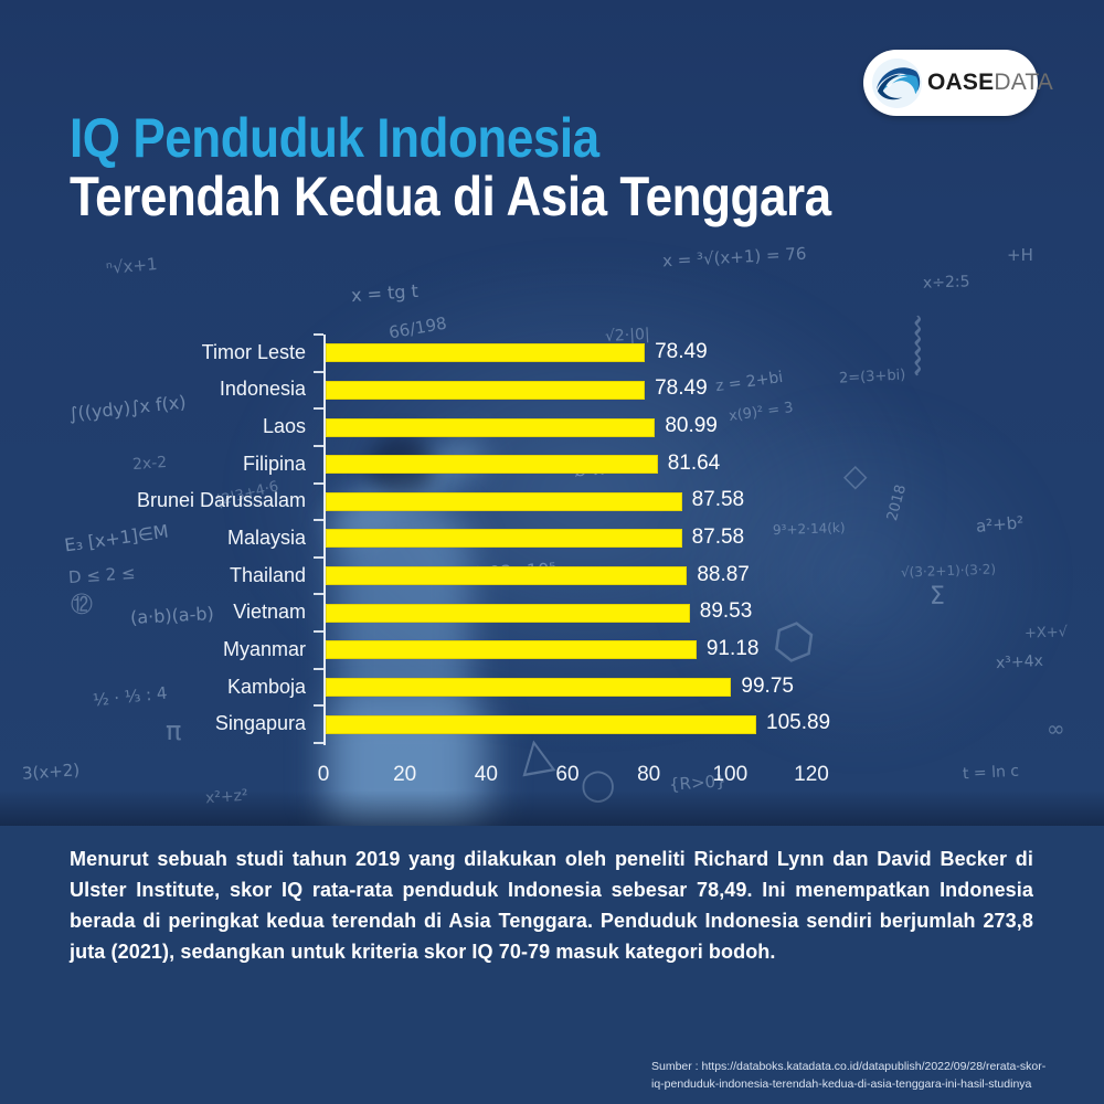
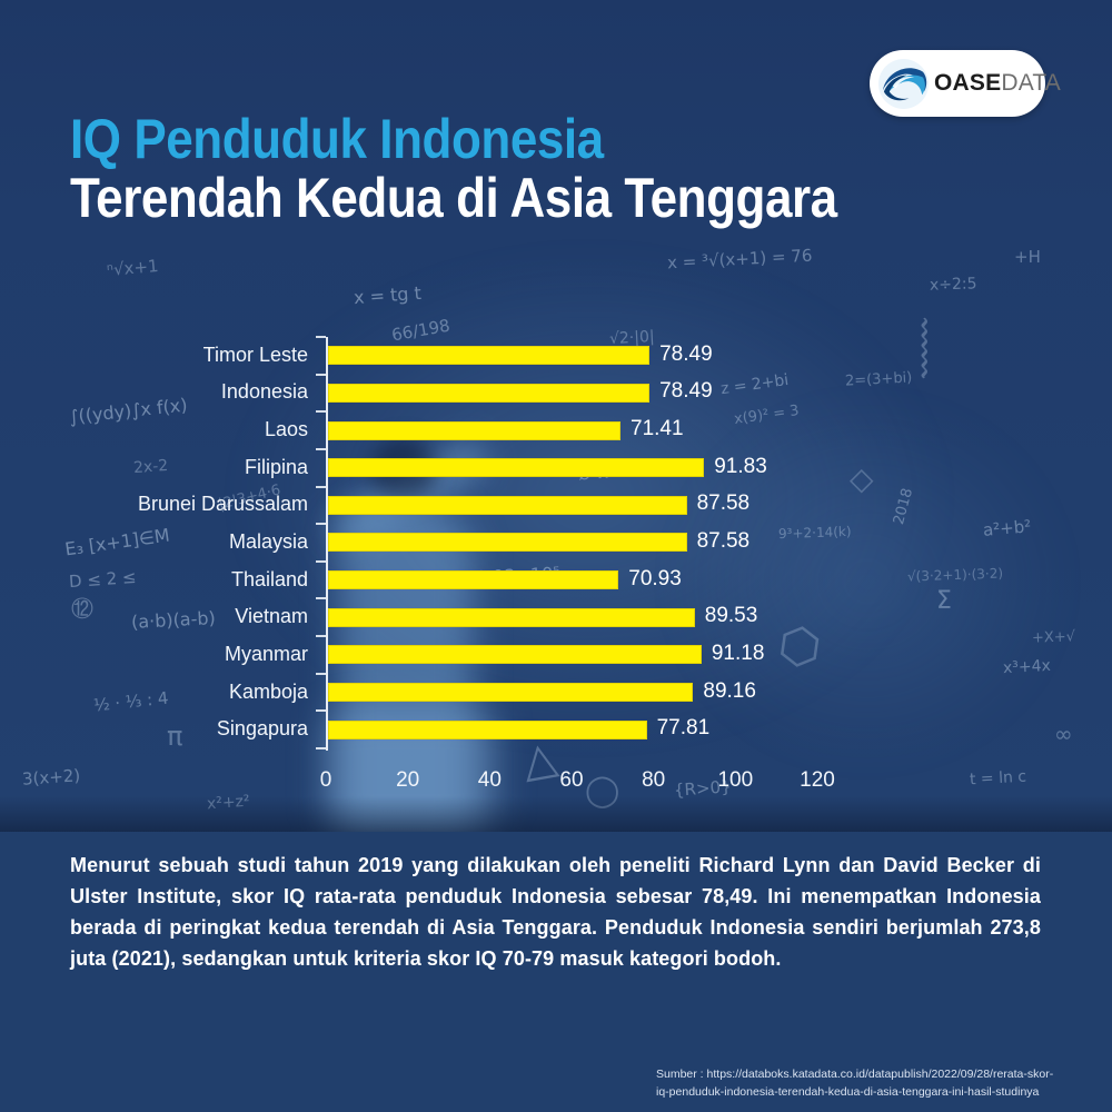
Laos: 80.99 -> 71.41
Filipina: 81.64 -> 91.83
Thailand: 88.87 -> 70.93
Kamboja: 99.75 -> 89.16
Singapura: 105.89 -> 77.81
